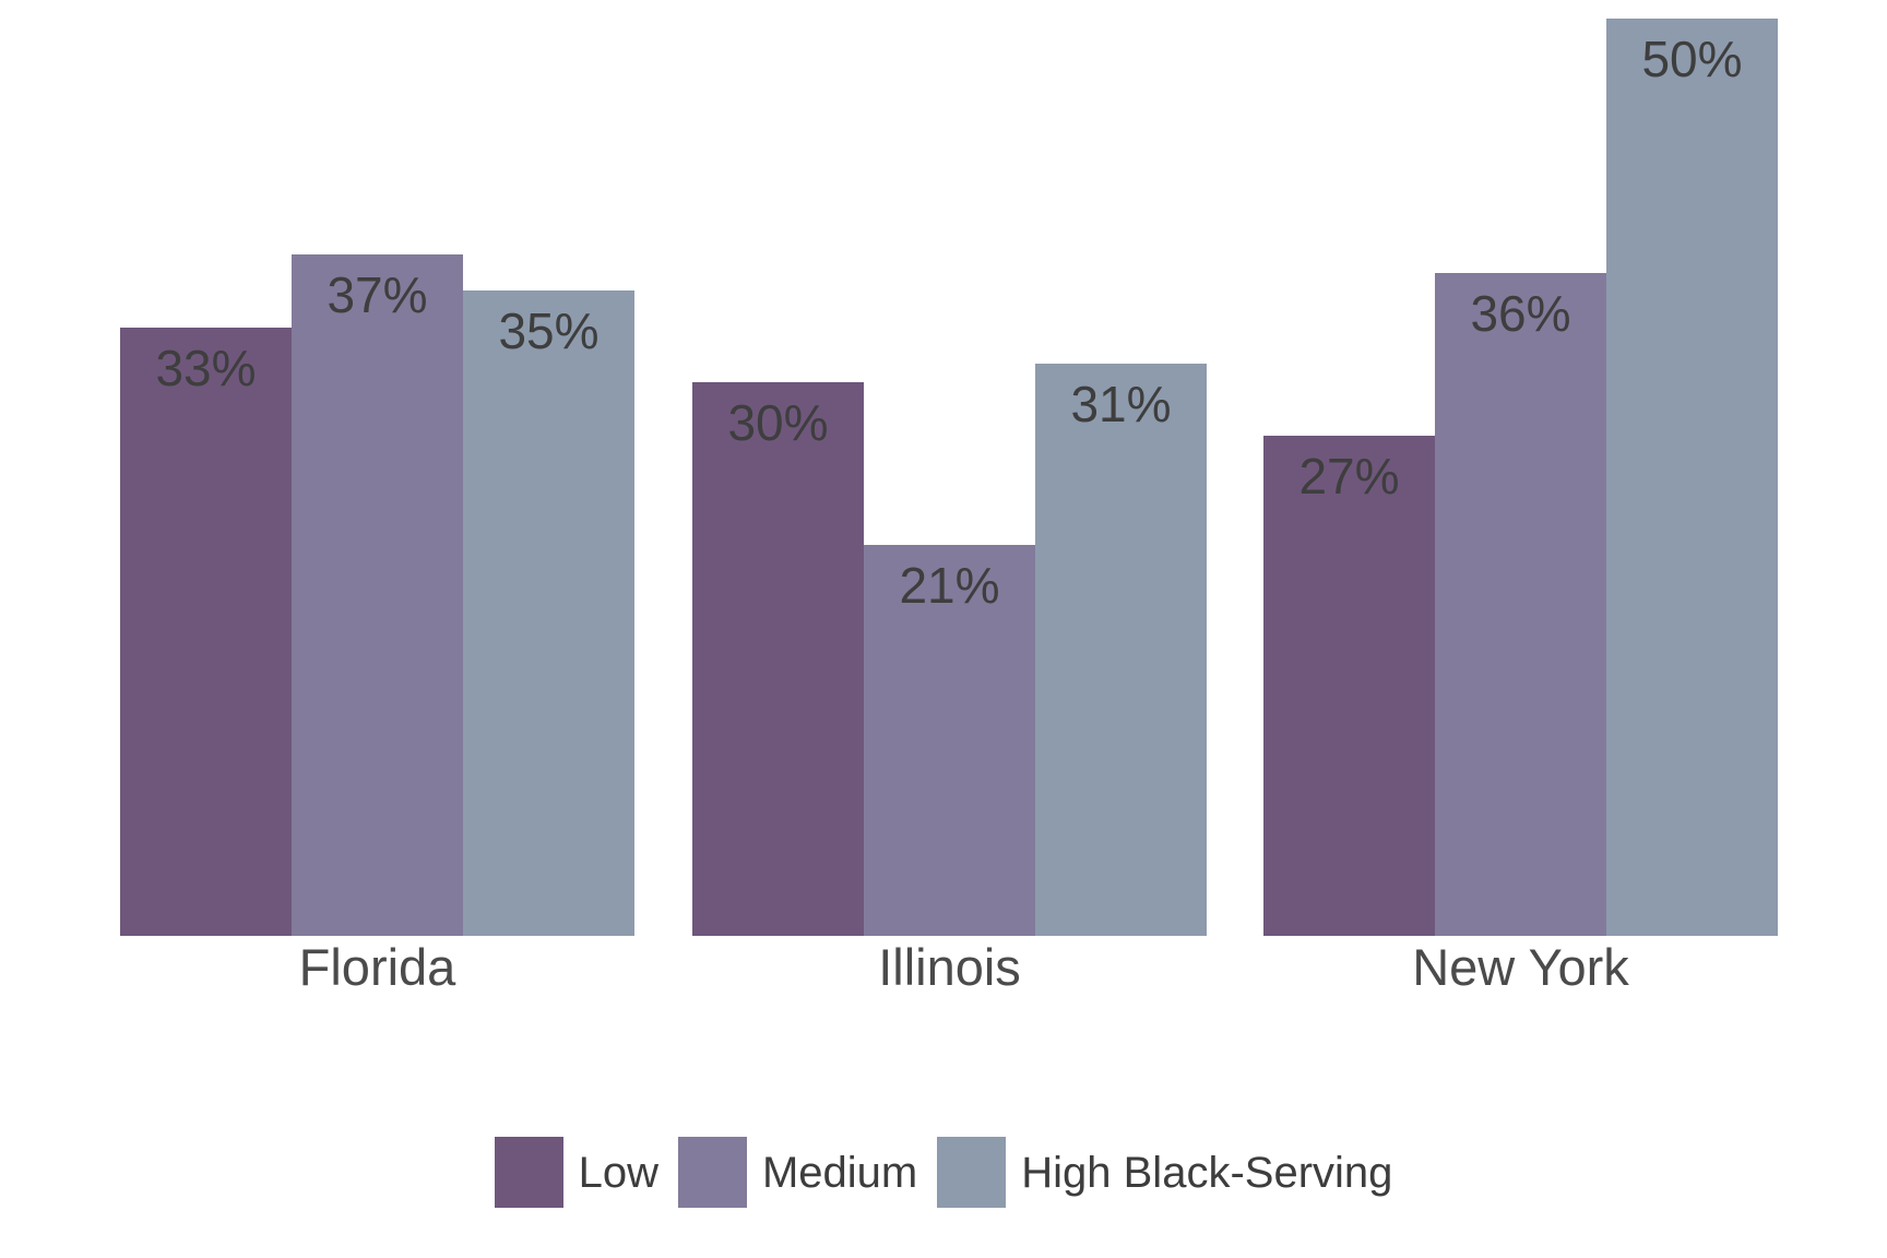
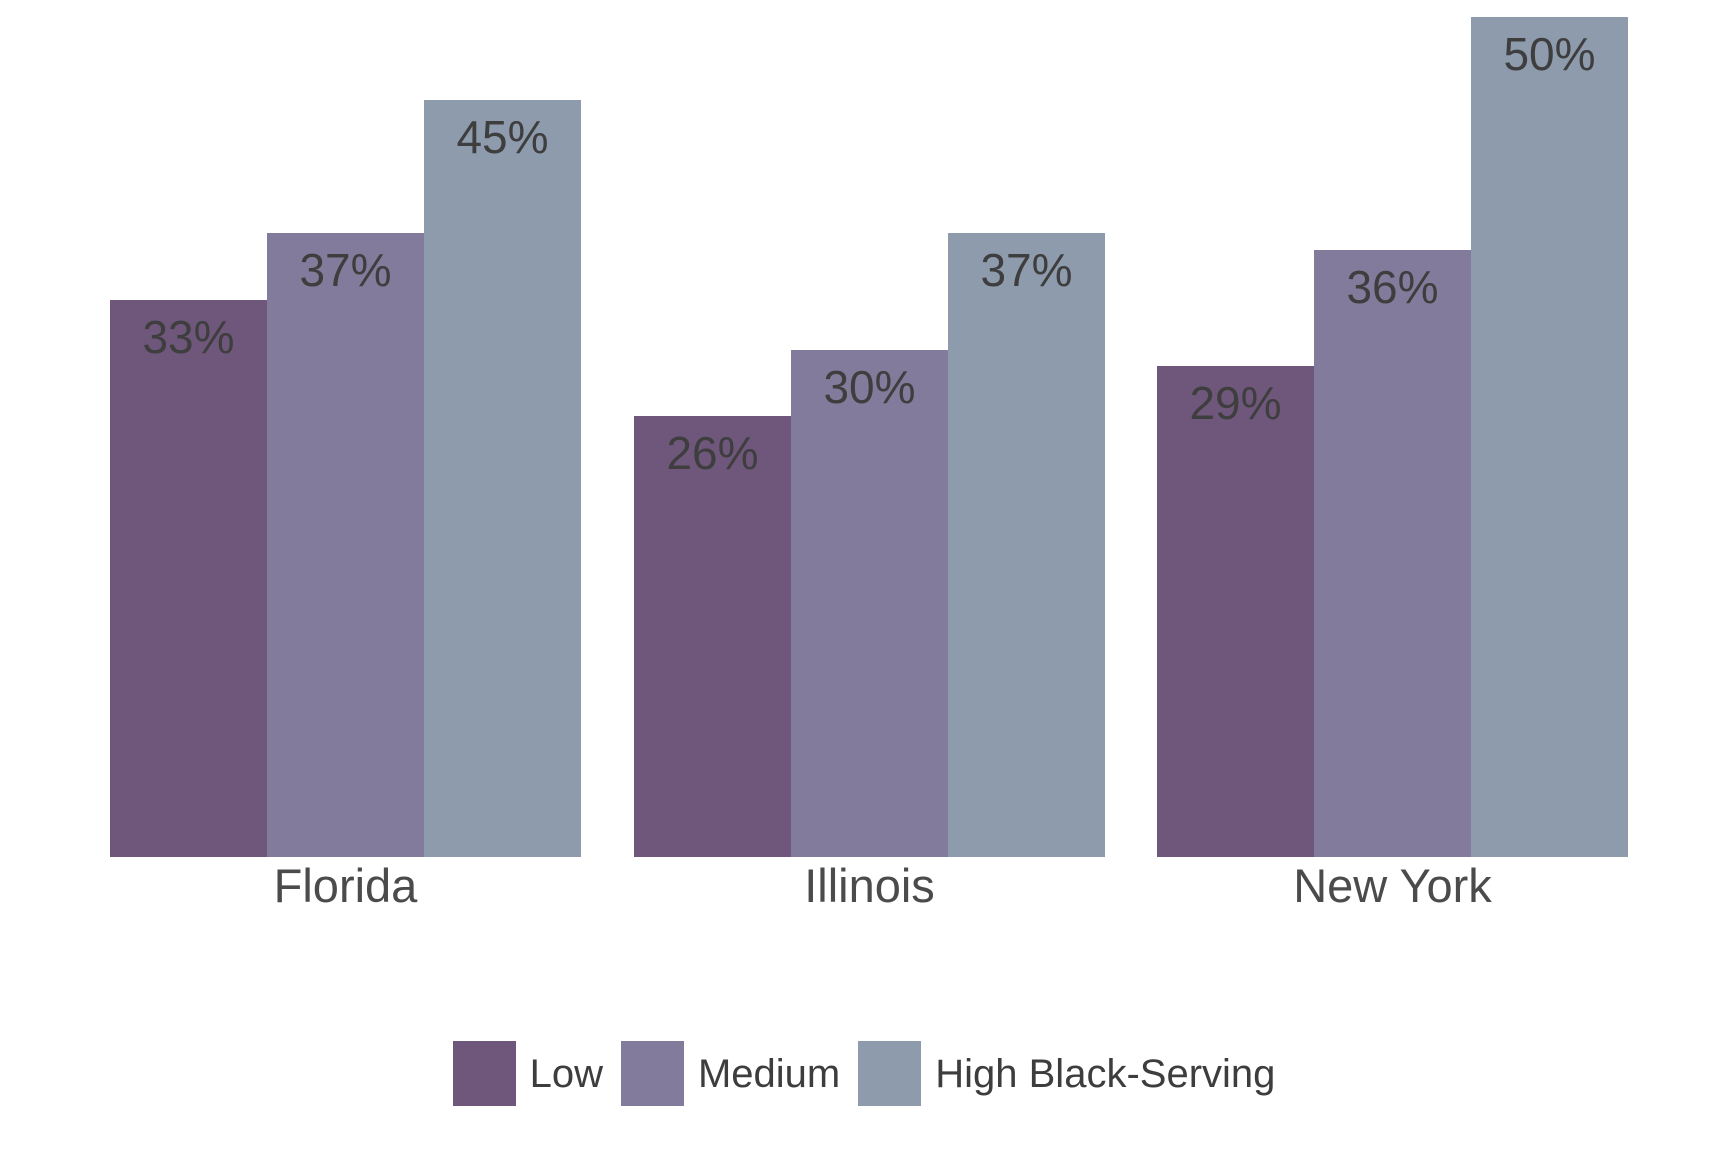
High Black-Serving/Florida: 35% -> 45%
Low/Illinois: 30% -> 26%
Medium/Illinois: 21% -> 30%
High Black-Serving/Illinois: 31% -> 37%
Low/New York: 27% -> 29%
